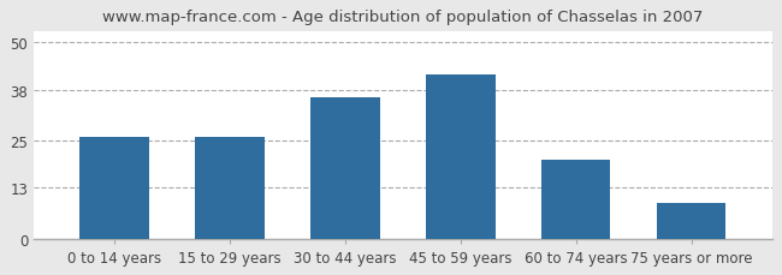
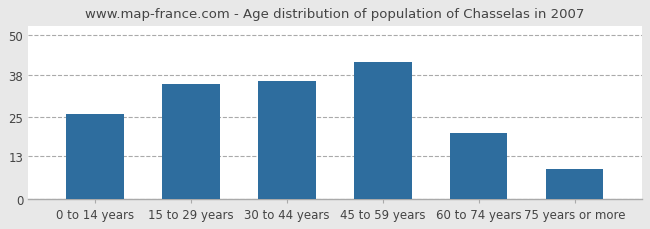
15 to 29 years: 26 -> 35
